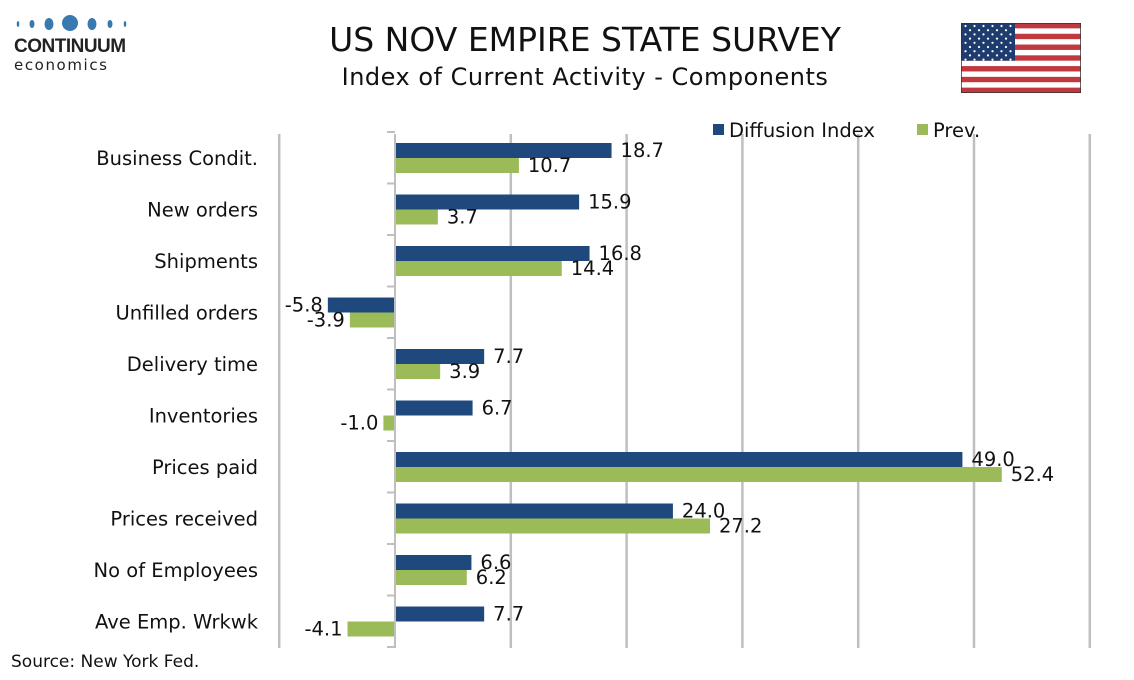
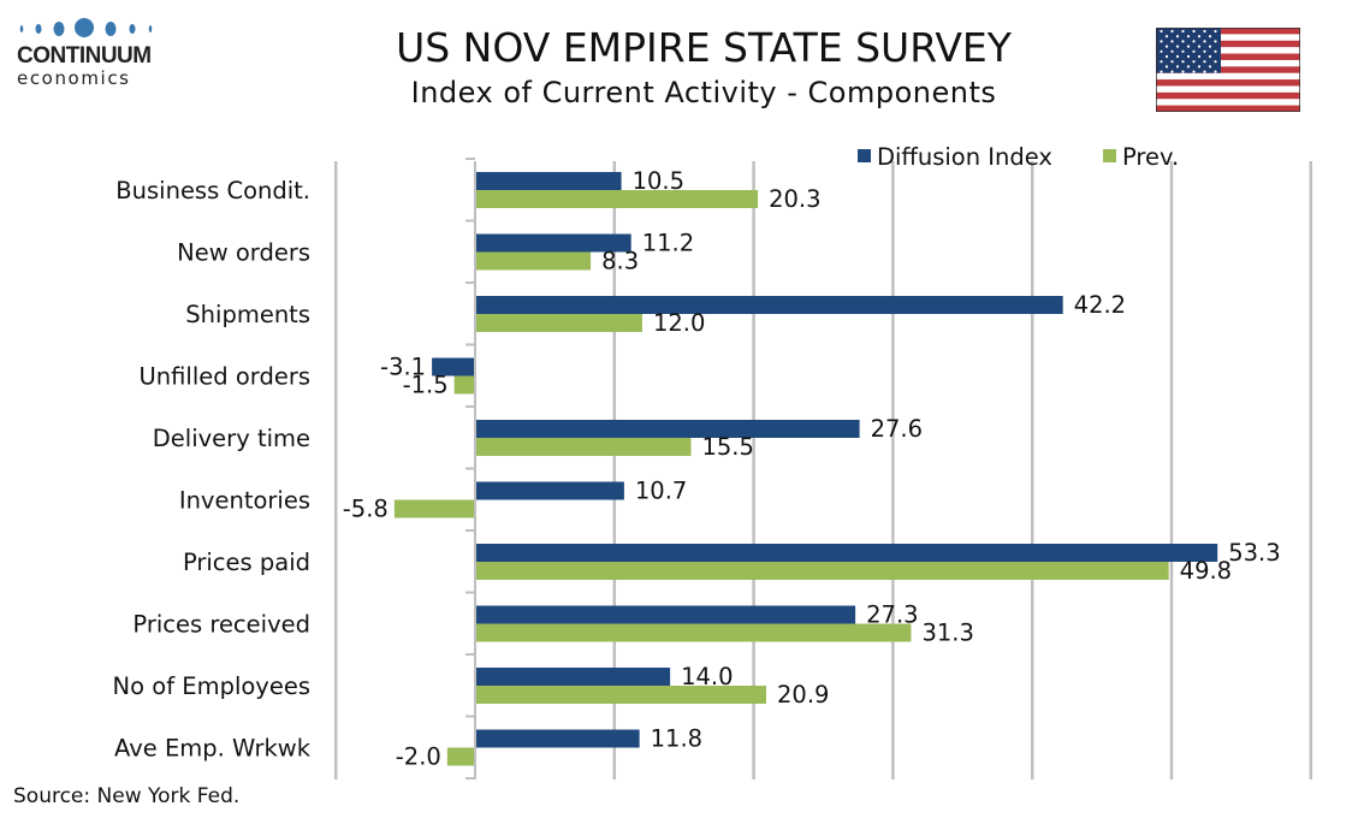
Diffusion Index/Business Condit.: 18.7 -> 10.5
Prev./Business Condit.: 10.7 -> 20.3
Diffusion Index/New orders: 15.9 -> 11.2
Prev./New orders: 3.7 -> 8.3
Diffusion Index/Shipments: 16.8 -> 42.2
Prev./Shipments: 14.4 -> 12.0
Diffusion Index/Unfilled orders: -5.8 -> -3.1
Prev./Unfilled orders: -3.9 -> -1.5
Diffusion Index/Delivery time: 7.7 -> 27.6
Prev./Delivery time: 3.9 -> 15.5
Diffusion Index/Inventories: 6.7 -> 10.7
Prev./Inventories: -1.0 -> -5.8
Diffusion Index/Prices paid: 49.0 -> 53.3
Prev./Prices paid: 52.4 -> 49.8
Diffusion Index/Prices received: 24.0 -> 27.3
Prev./Prices received: 27.2 -> 31.3
Diffusion Index/No of Employees: 6.6 -> 14.0
Prev./No of Employees: 6.2 -> 20.9
Diffusion Index/Ave Emp. Wrkwk: 7.7 -> 11.8
Prev./Ave Emp. Wrkwk: -4.1 -> -2.0
